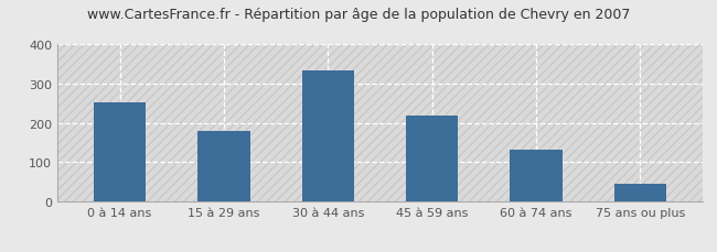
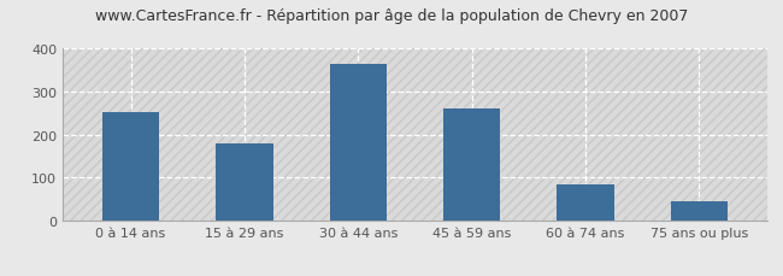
30 à 44 ans: 334 -> 365
45 à 59 ans: 220 -> 260
60 à 74 ans: 131 -> 85
